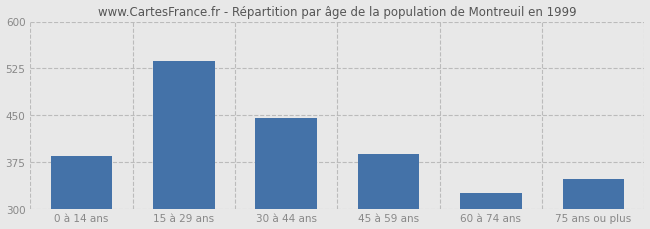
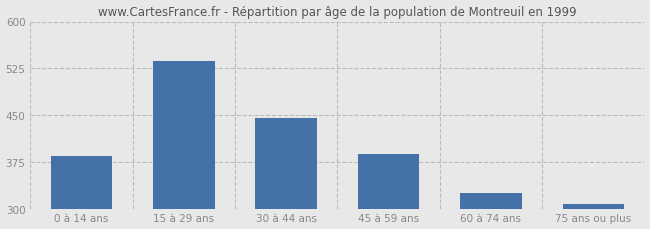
75 ans ou plus: 348 -> 307
